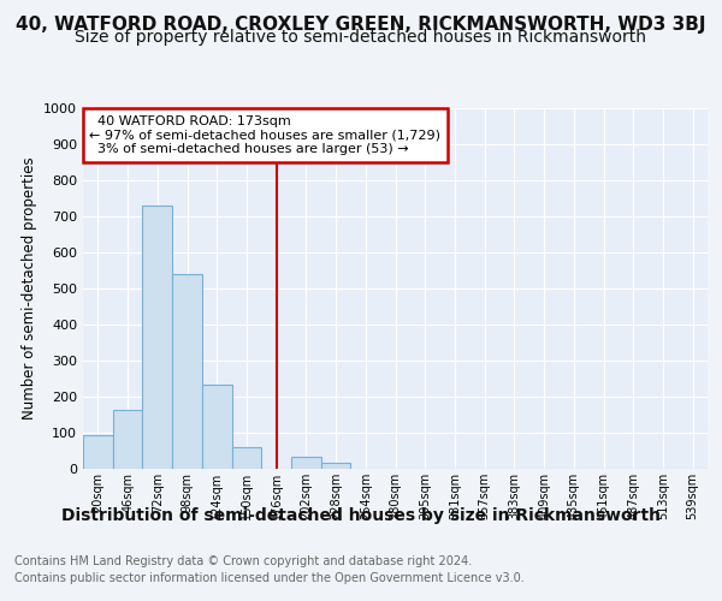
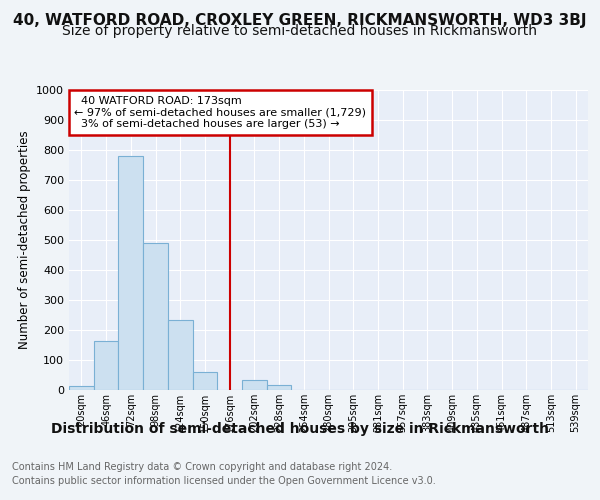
20sqm: 95 -> 12
72sqm: 730 -> 780
98sqm: 540 -> 490
